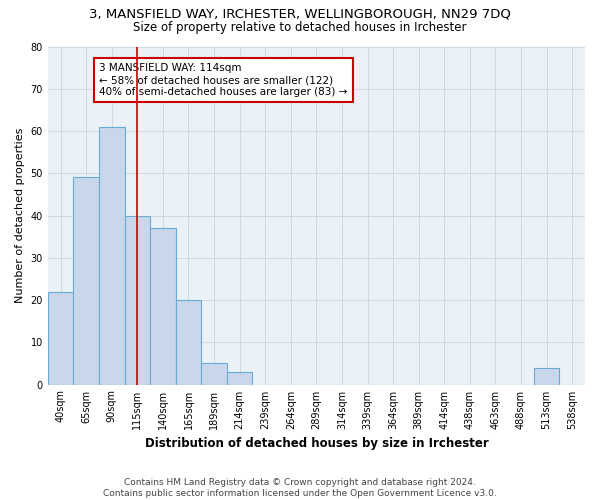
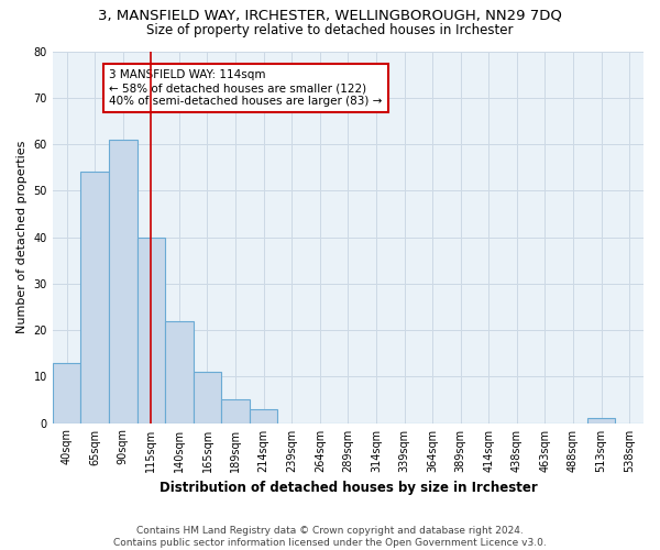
40sqm: 22 -> 13
65sqm: 49 -> 54
140sqm: 37 -> 22
165sqm: 20 -> 11
513sqm: 4 -> 1
